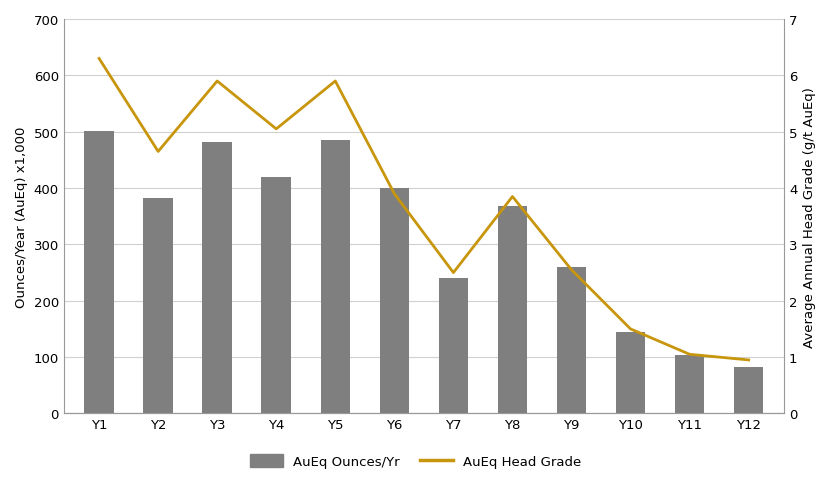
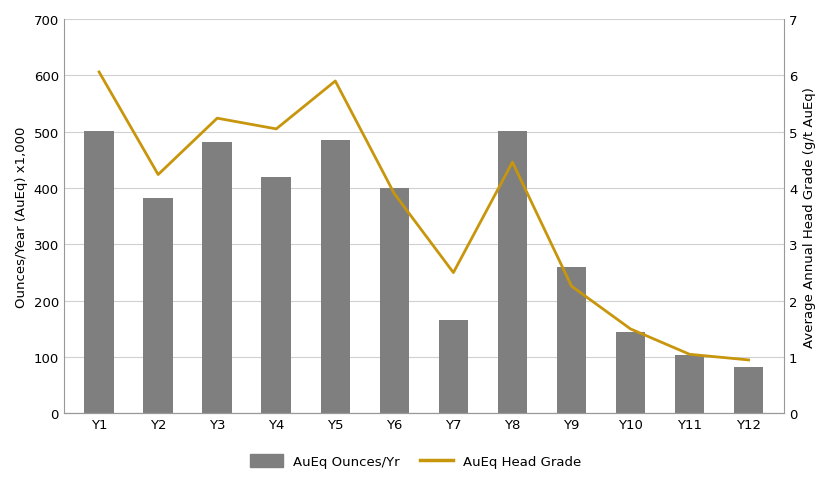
AuEq Head Grade/Y1: 6.30 -> 6.06
AuEq Head Grade/Y2: 4.65 -> 4.24
AuEq Head Grade/Y3: 5.90 -> 5.24
AuEq Ounces/Yr/Y7: 240 -> 166
AuEq Ounces/Yr/Y8: 368 -> 502
AuEq Head Grade/Y8: 3.85 -> 4.46
AuEq Head Grade/Y9: 2.55 -> 2.26
